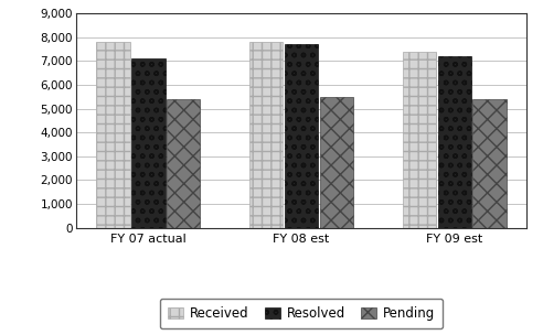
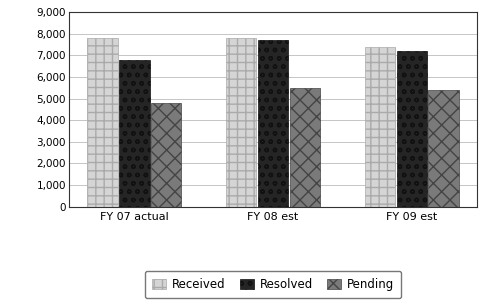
Resolved/FY 07 actual: 7,100 -> 6,800
Pending/FY 07 actual: 5,400 -> 4,800
